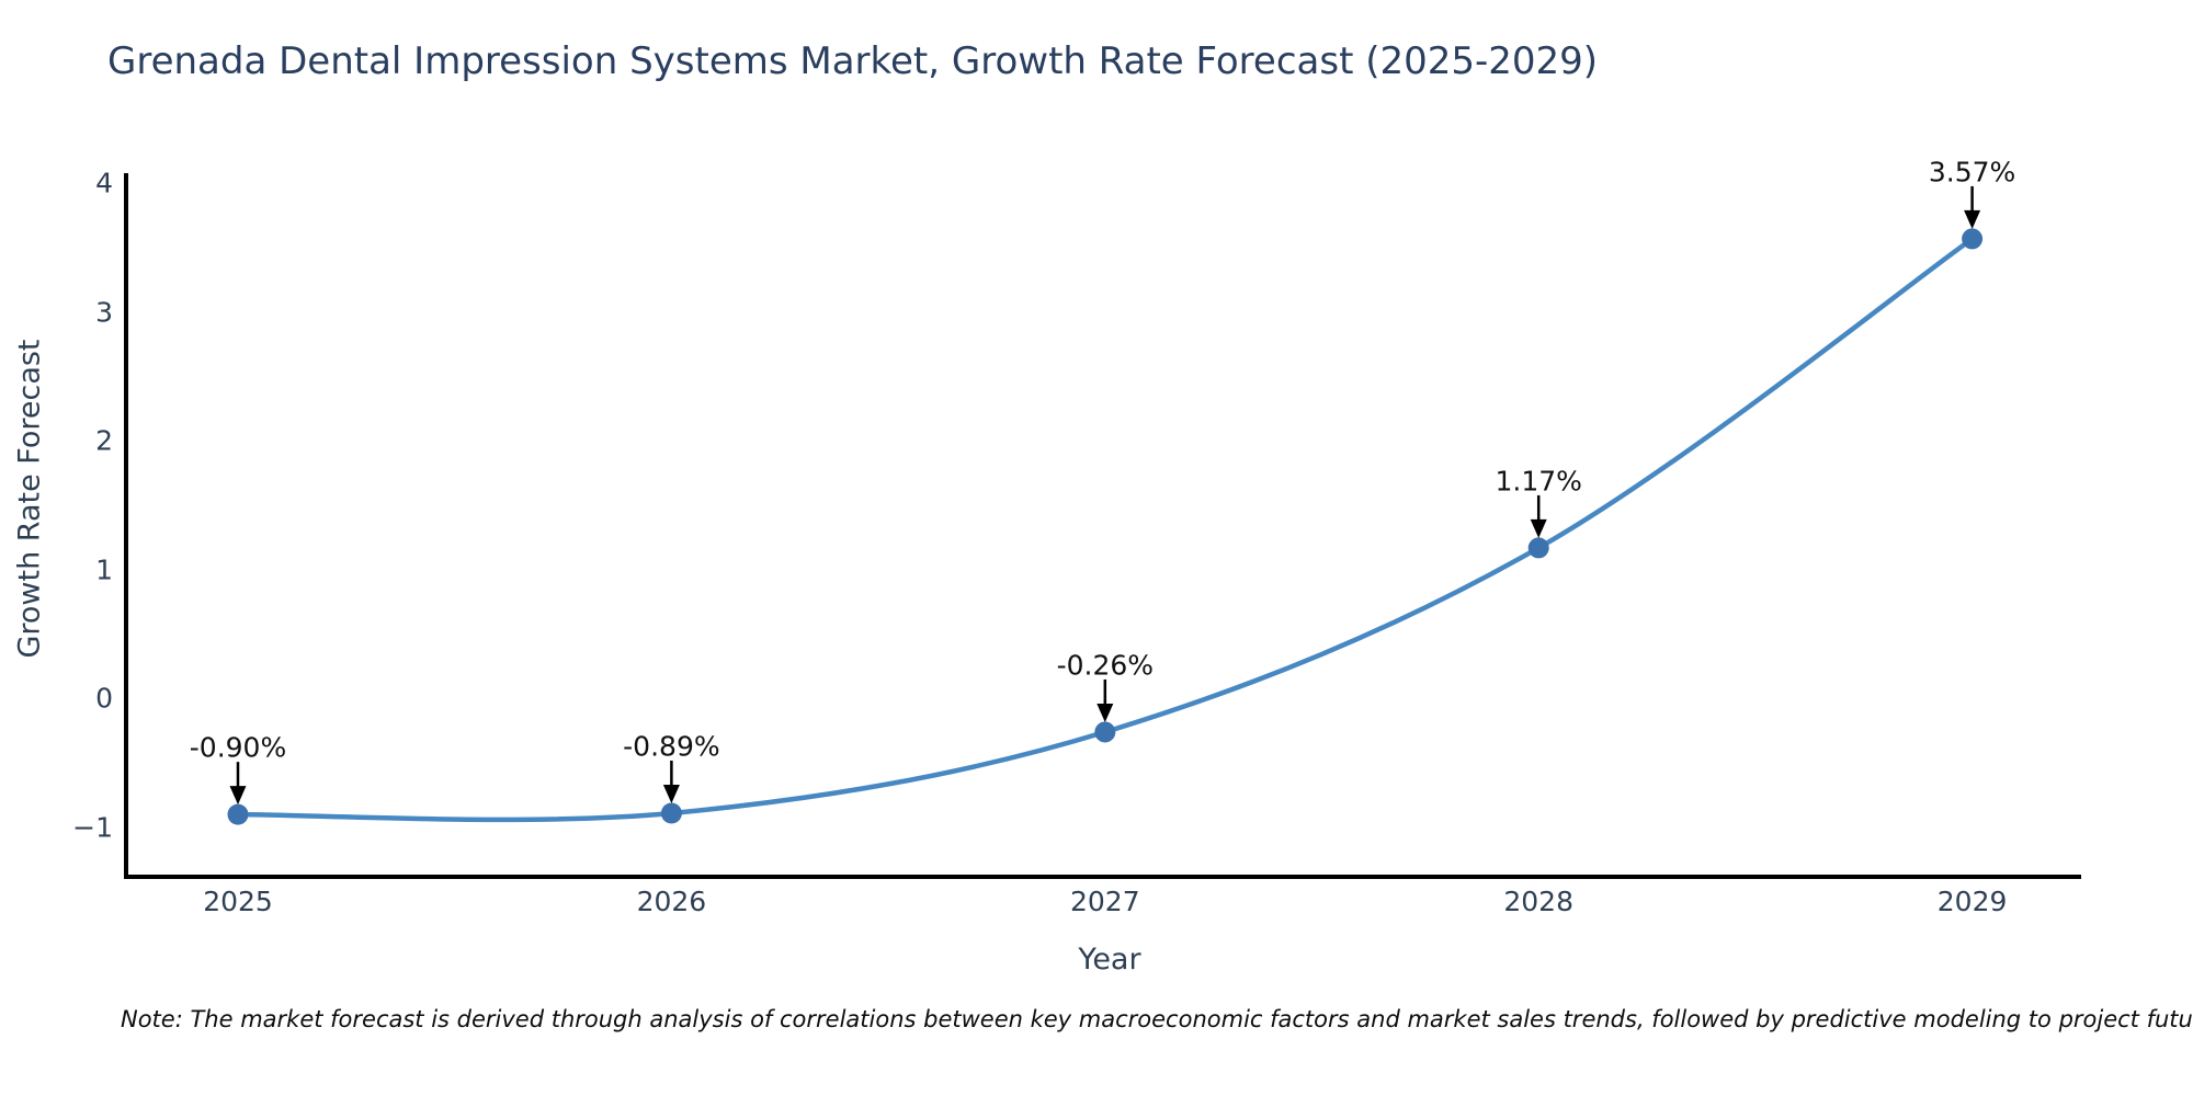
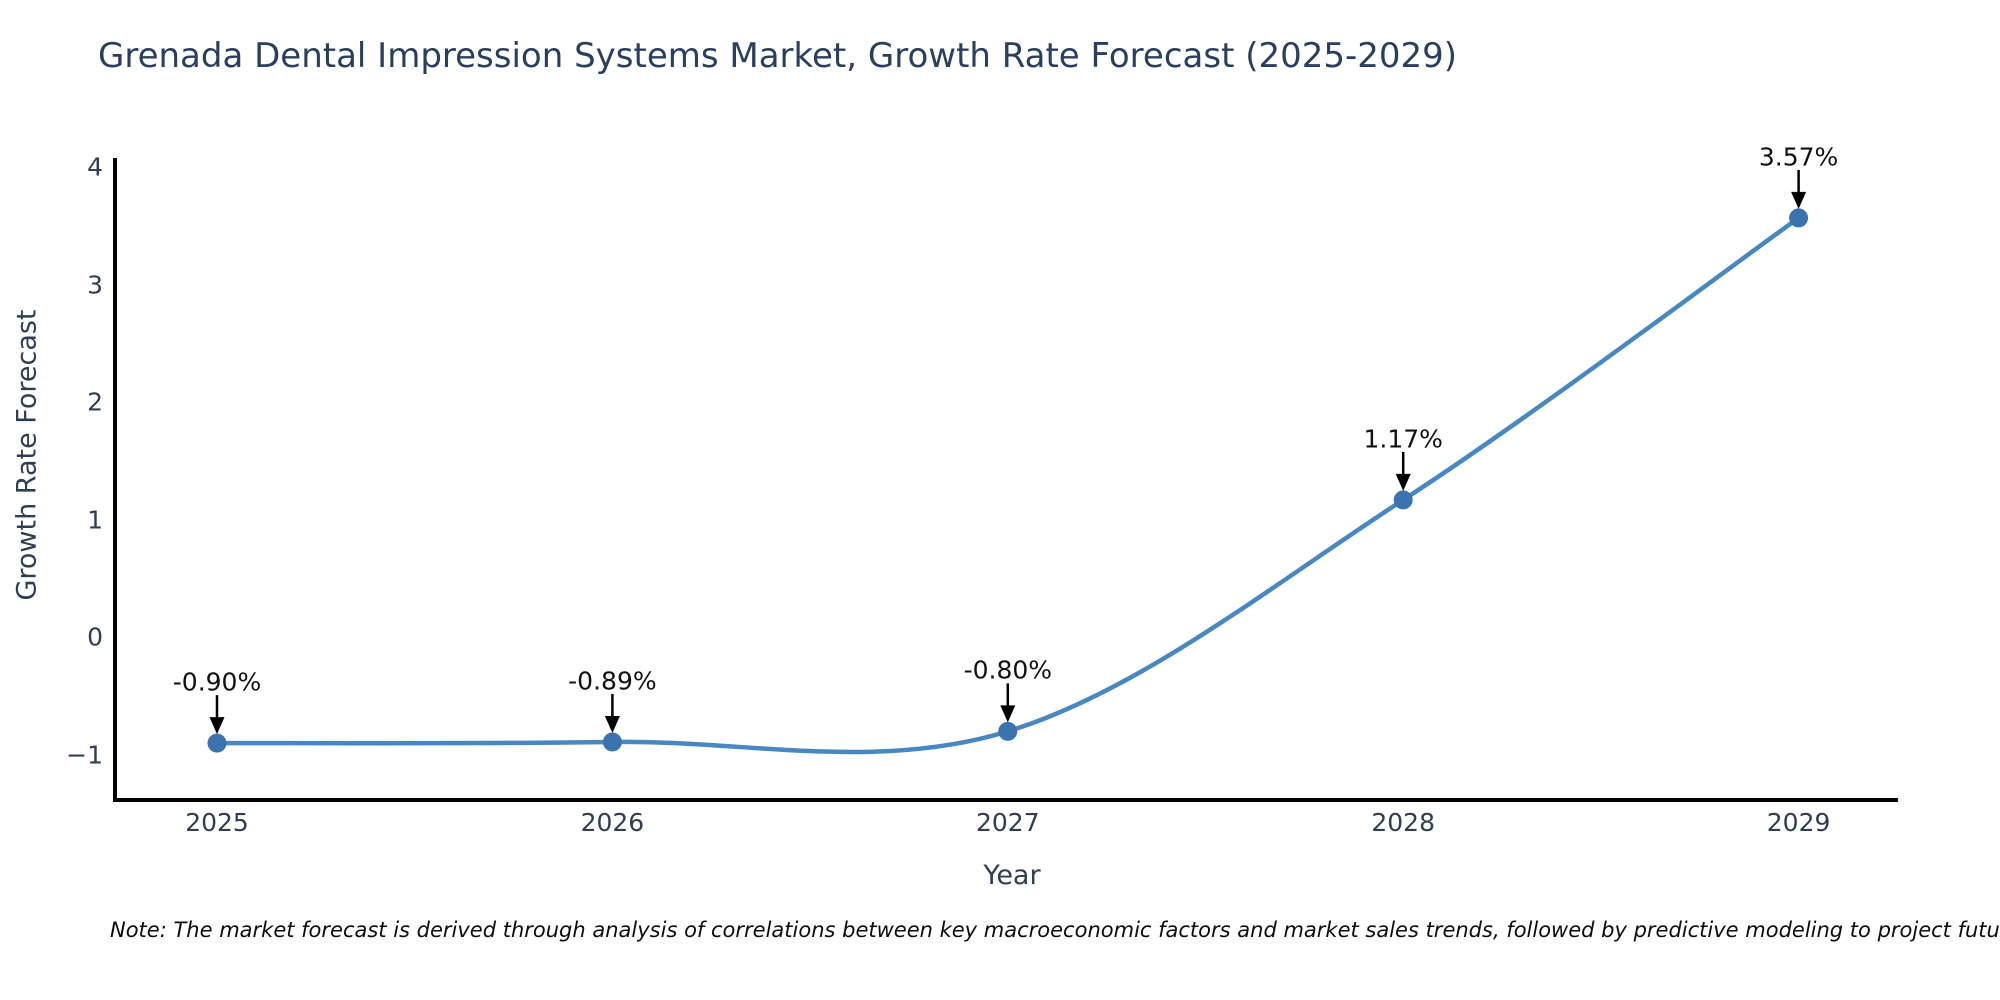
2027: -0.26% -> -0.80%
